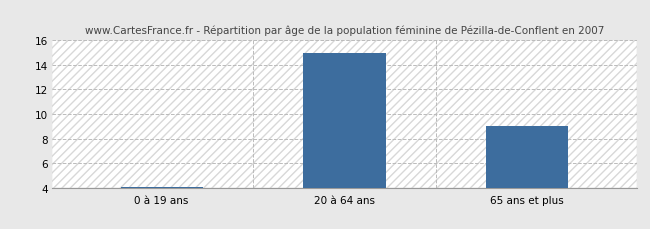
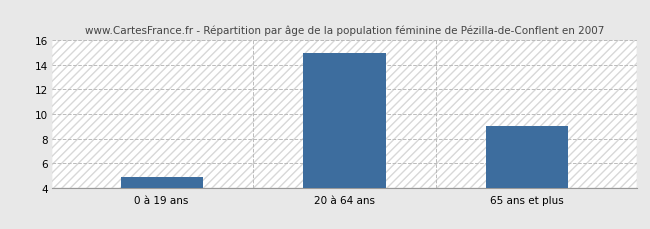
0 à 19 ans: 4.0 -> 4.9
